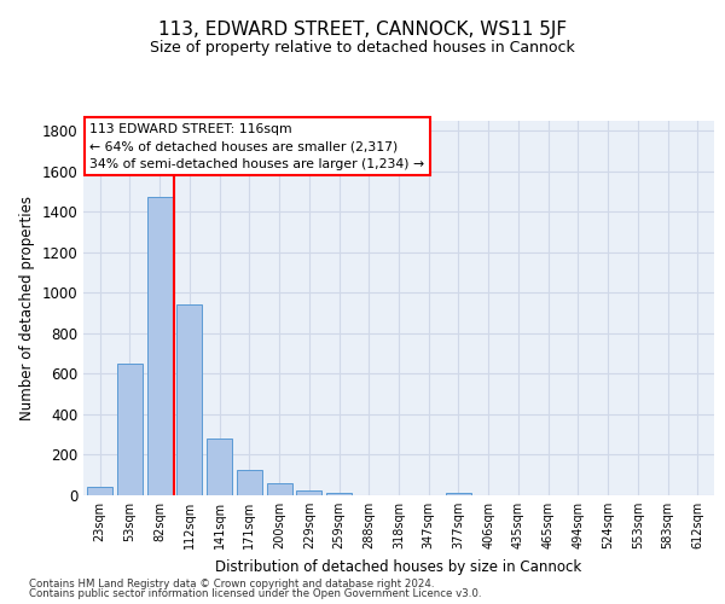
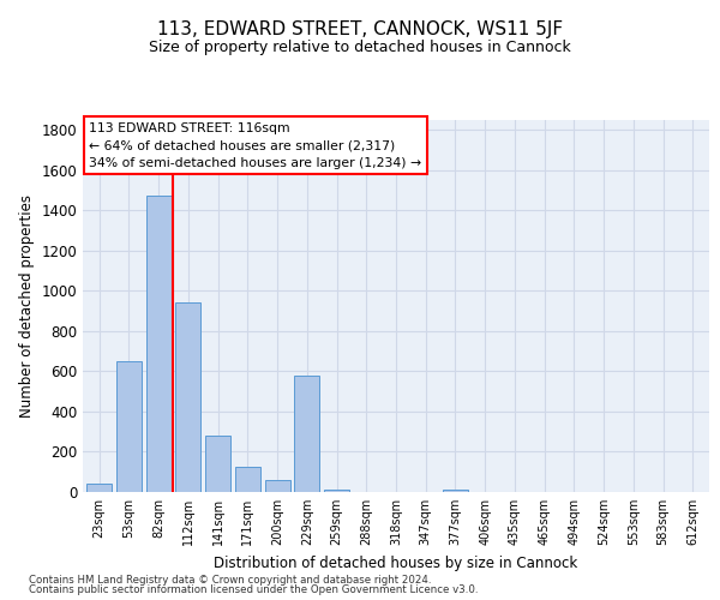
229sqm: 20 -> 580
